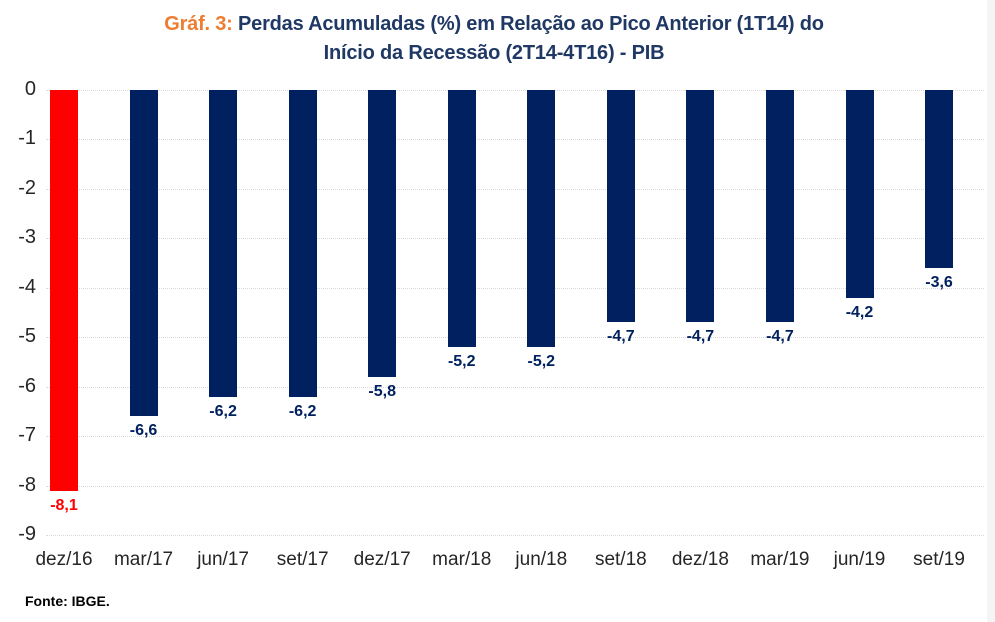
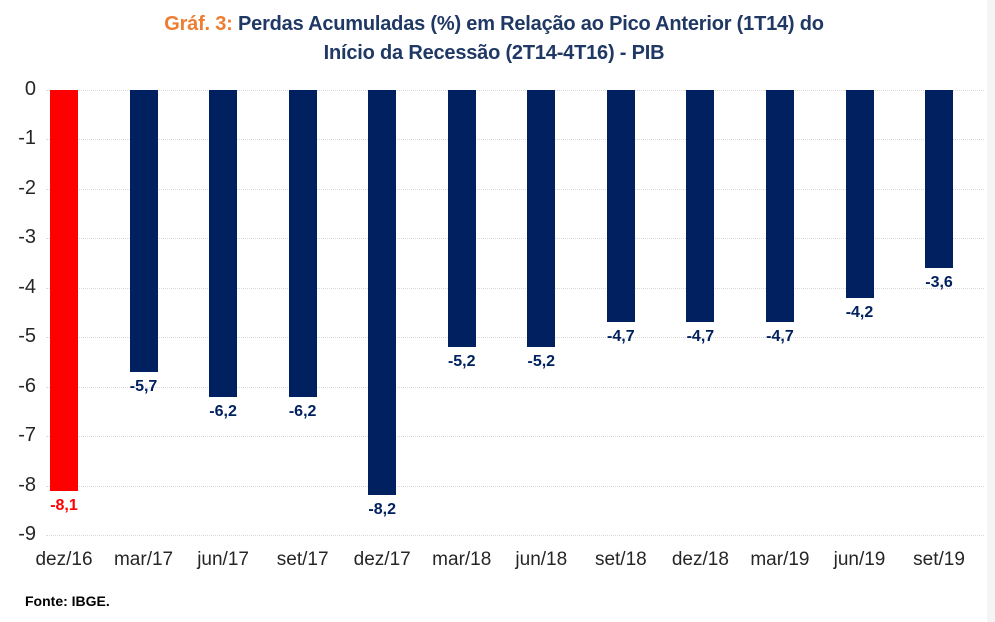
mar/17: -6,6 -> -5,7
dez/17: -5,8 -> -8,2
